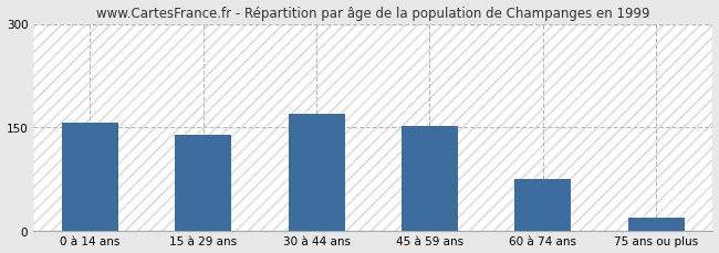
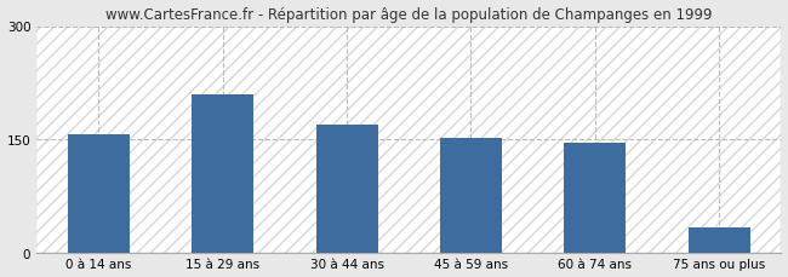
15 à 29 ans: 139 -> 210
60 à 74 ans: 75 -> 146
75 ans ou plus: 20 -> 34
